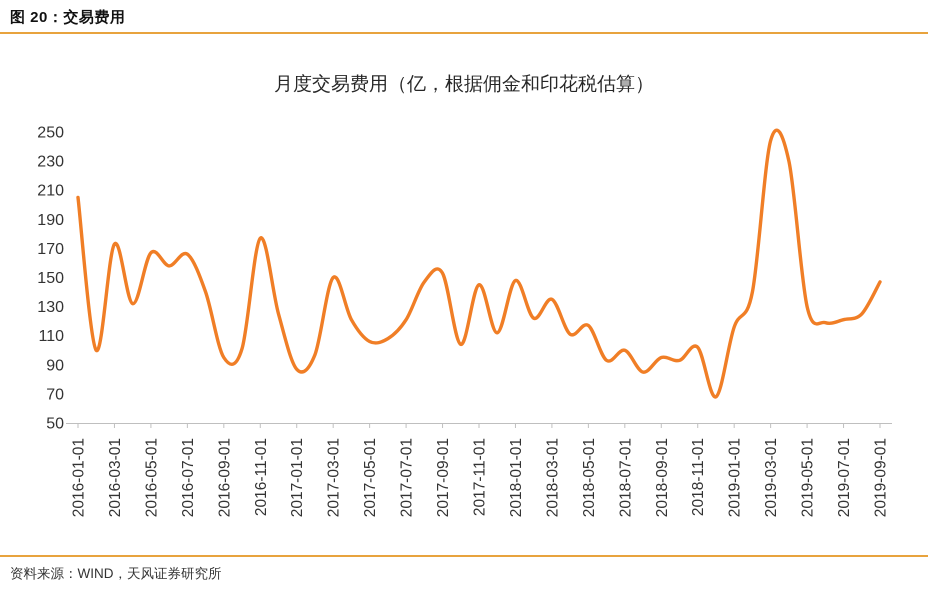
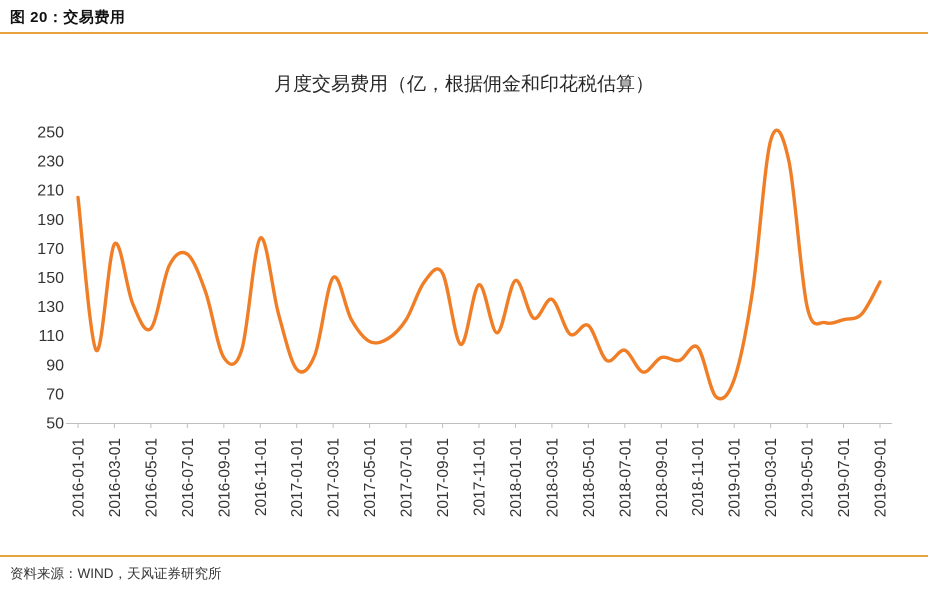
2016-05-01: 167 -> 115
2019-01-01: 116 -> 80
